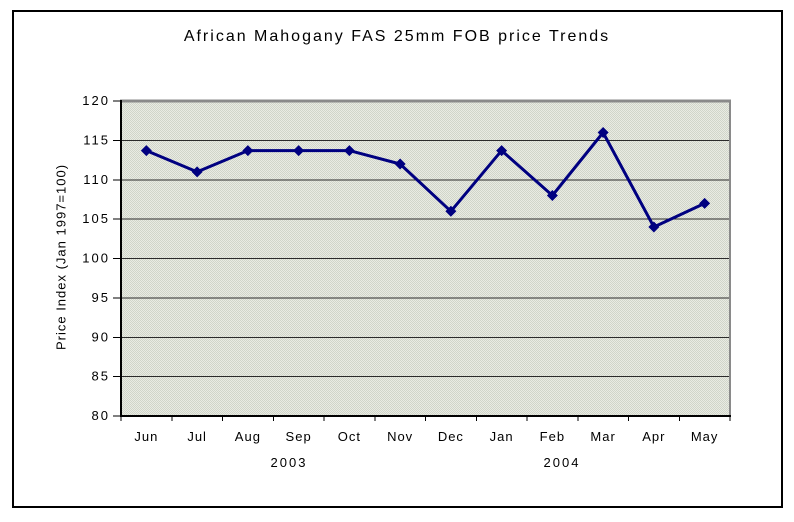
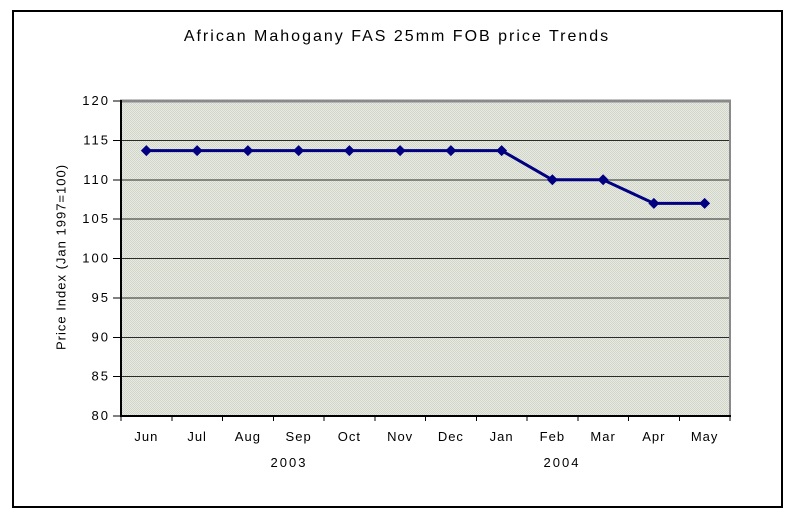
Jul: 111 -> 114
Nov: 112 -> 114
Dec: 106 -> 114
Feb: 108 -> 110
Mar: 116 -> 110
Apr: 104 -> 107
